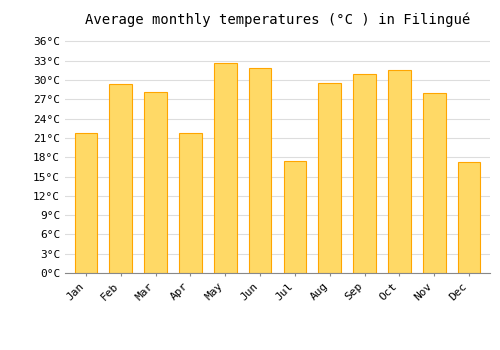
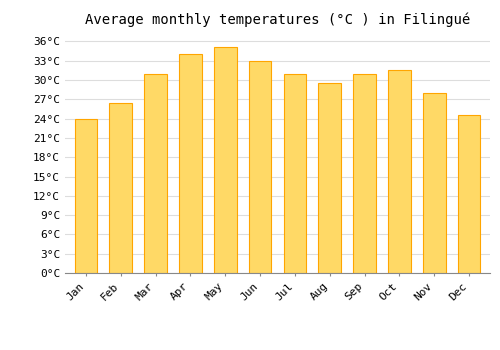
Jan: 21.8°C -> 24.0°C
Feb: 29.4°C -> 26.5°C
Mar: 28.2°C -> 31.0°C
Apr: 21.8°C -> 34.0°C
May: 32.6°C -> 35.2°C
Jun: 31.8°C -> 33.0°C
Jul: 17.4°C -> 31.0°C
Dec: 17.2°C -> 24.5°C
